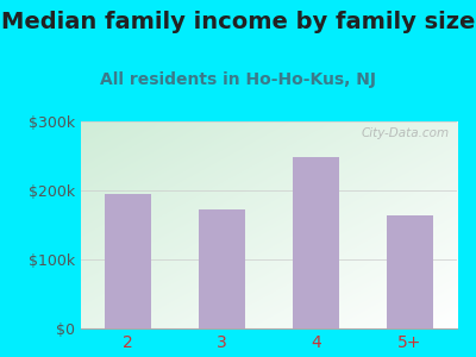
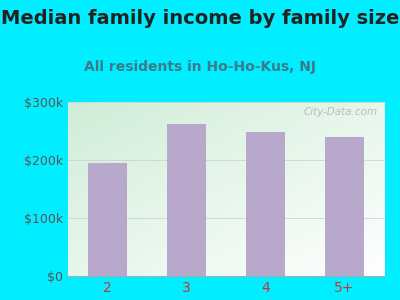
3: $172k -> $262k
5+: $164k -> $240k
